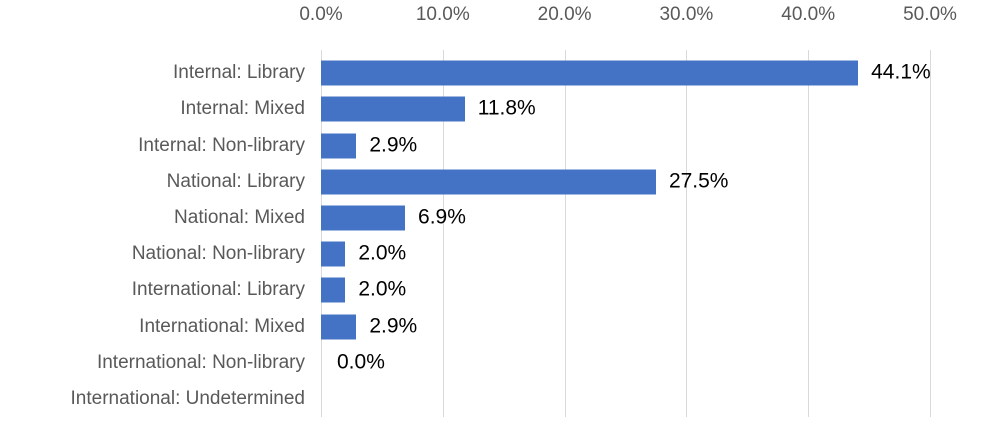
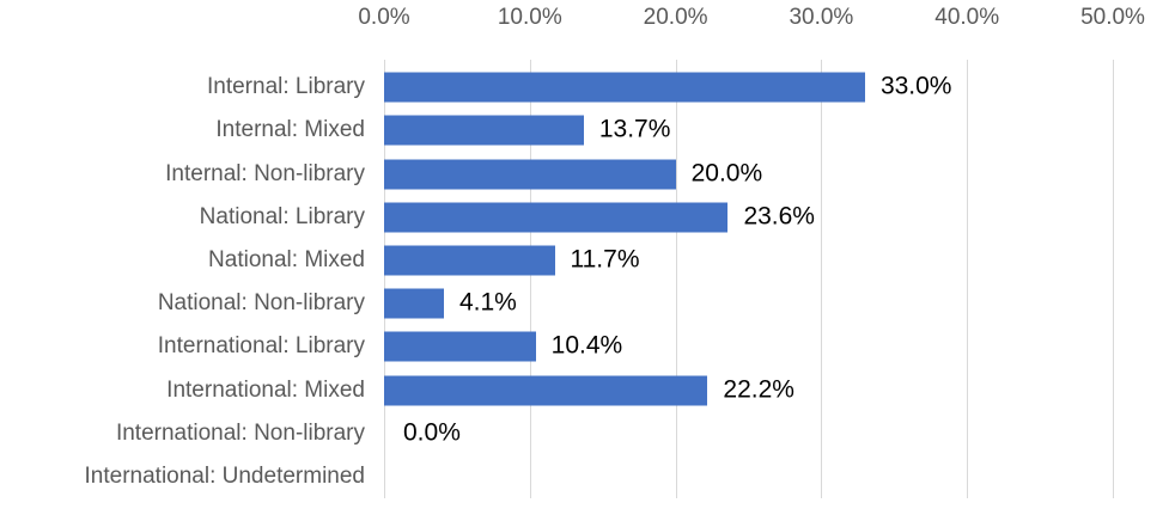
Internal: Library: 44.1% -> 33.0%
Internal: Mixed: 11.8% -> 13.7%
Internal: Non-library: 2.9% -> 20.0%
National: Library: 27.5% -> 23.6%
National: Mixed: 6.9% -> 11.7%
National: Non-library: 2.0% -> 4.1%
International: Library: 2.0% -> 10.4%
International: Mixed: 2.9% -> 22.2%
